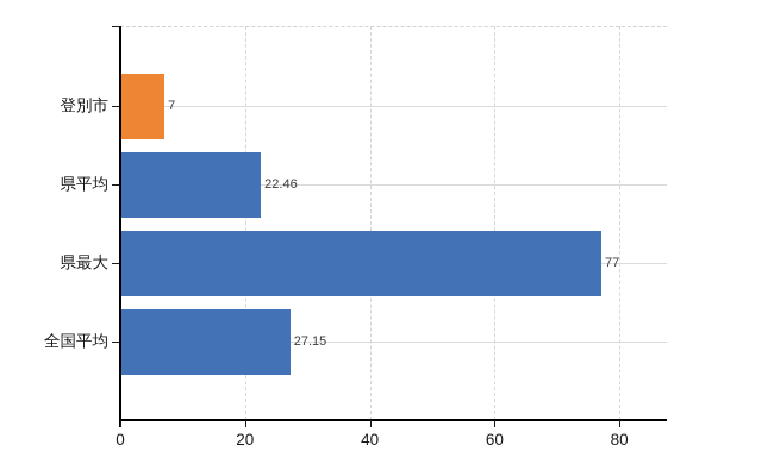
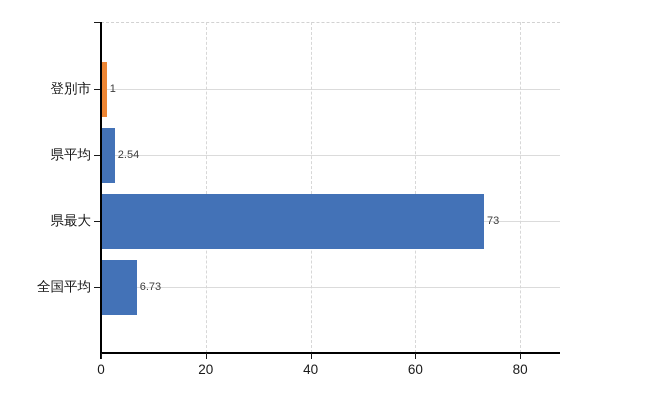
登別市: 7 -> 1
県平均: 22.46 -> 2.54
県最大: 77 -> 73
全国平均: 27.15 -> 6.73
